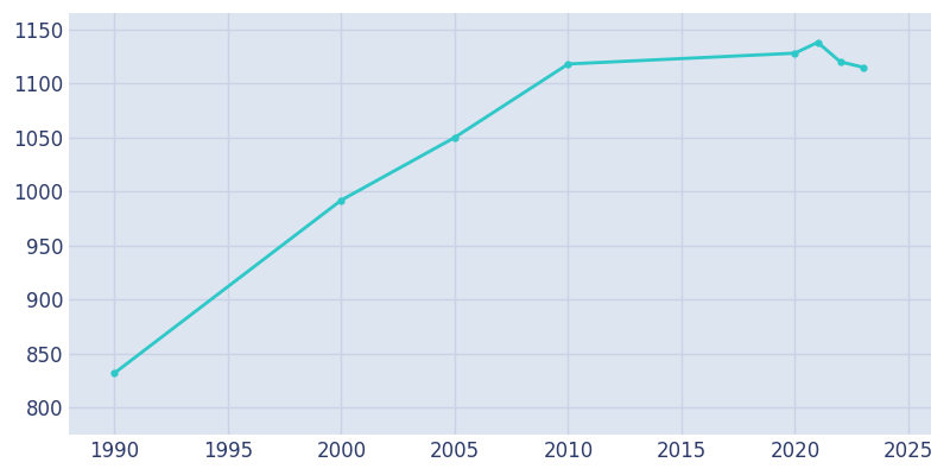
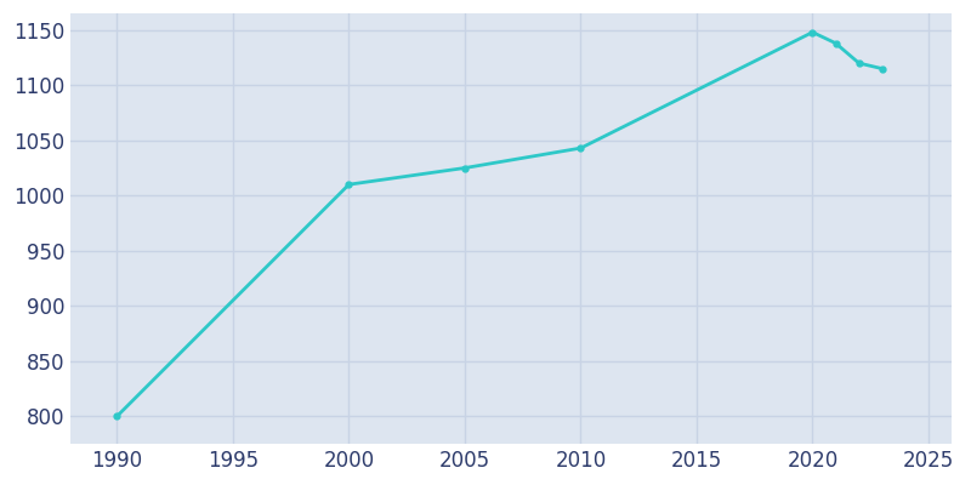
1990: 832 -> 800
2000: 992 -> 1010
2005: 1050 -> 1025
2010: 1118 -> 1043
2020: 1128 -> 1148
